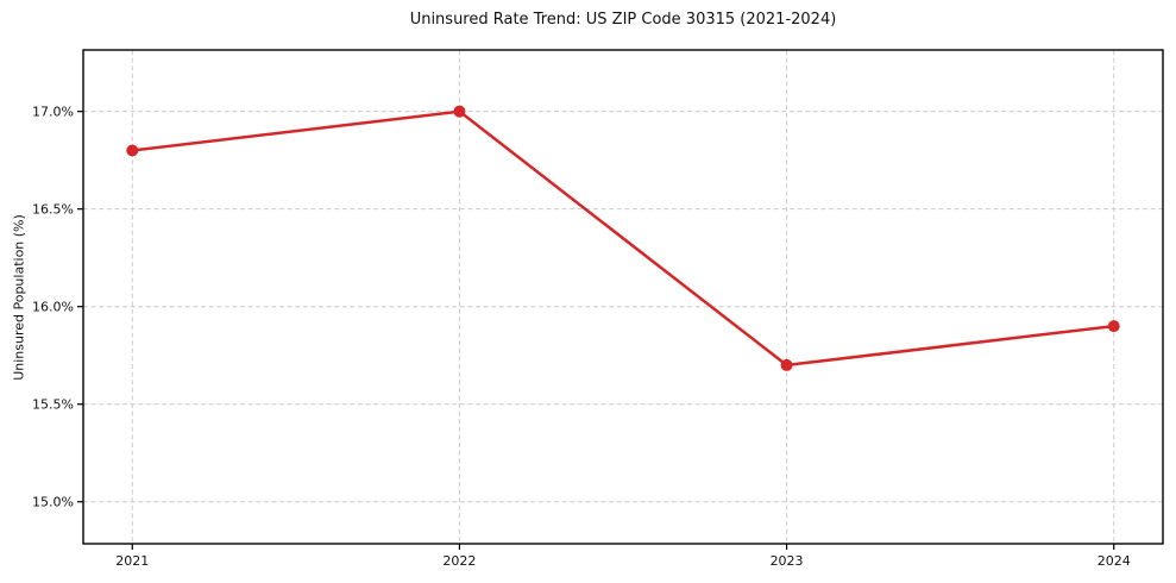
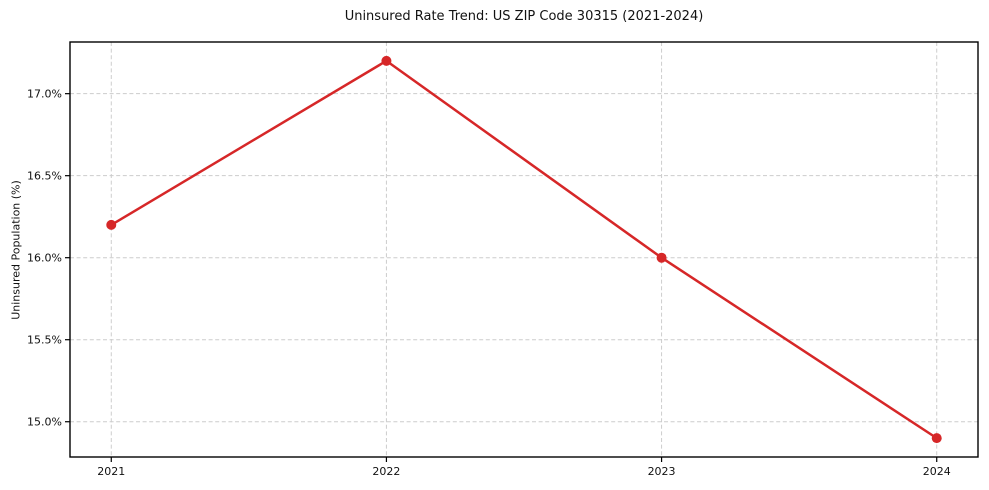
2021: 16.8% -> 16.2%
2022: 17.0% -> 17.2%
2023: 15.7% -> 16.0%
2024: 15.9% -> 14.9%
